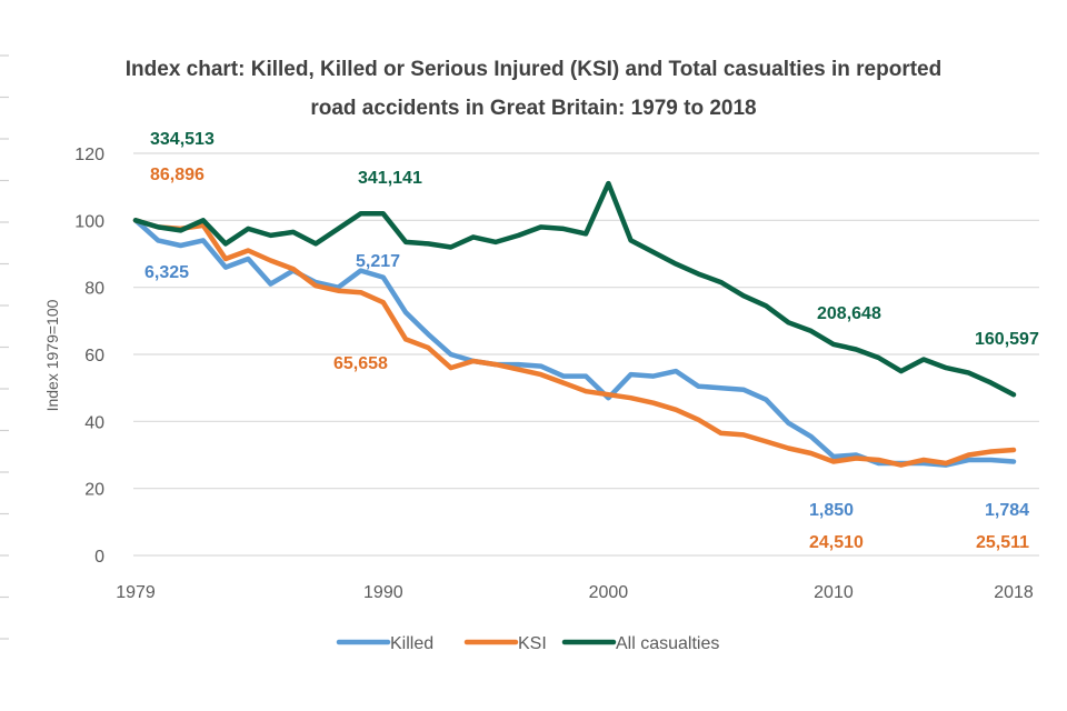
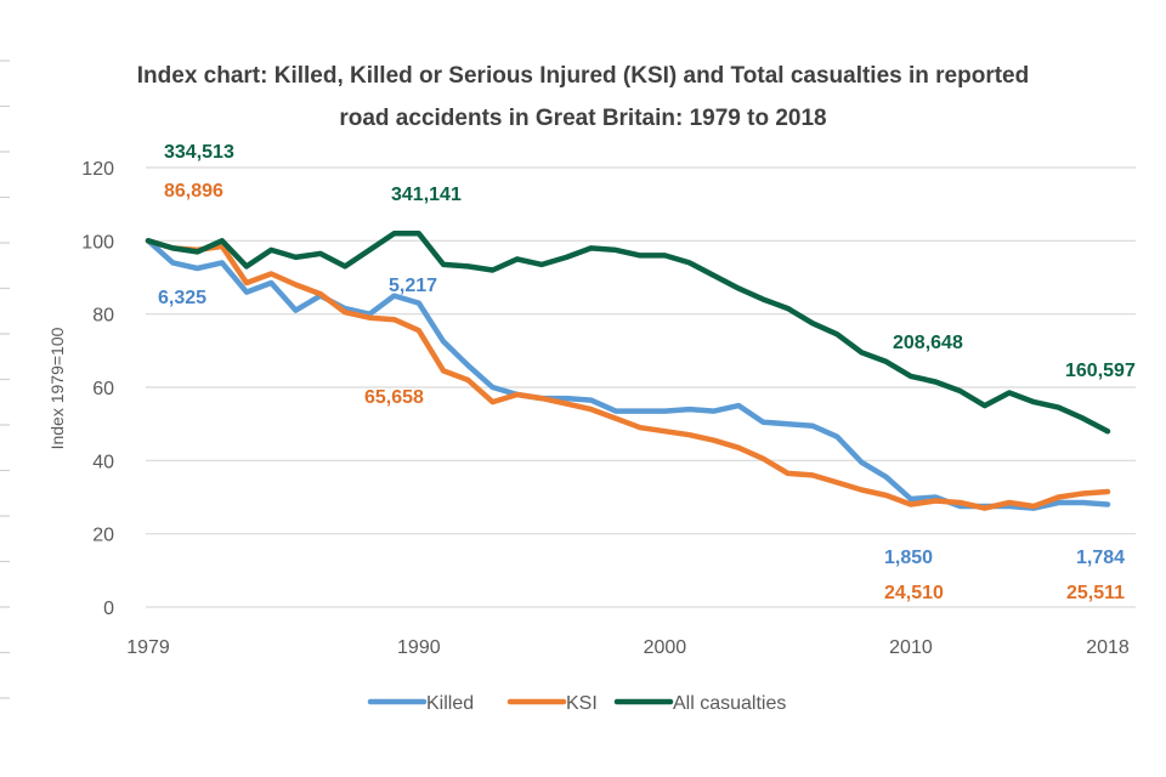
Killed/2000: 47 -> 54
All casualties/2000: 111 -> 96
